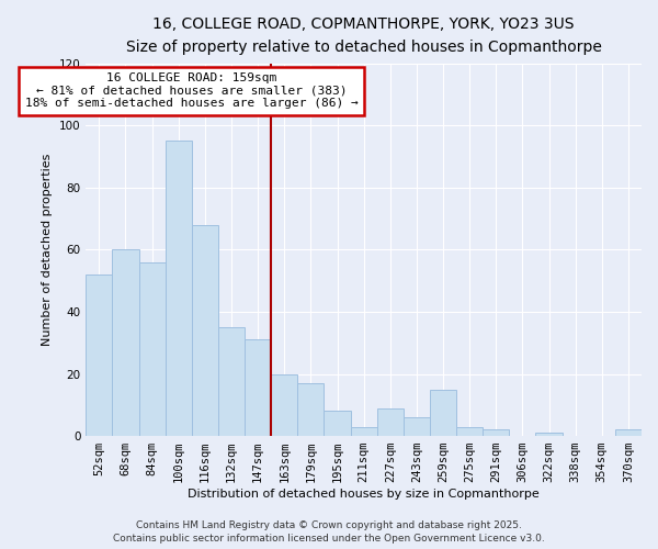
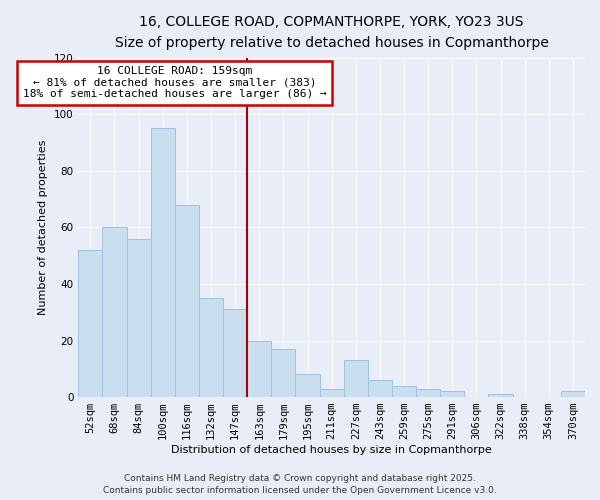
227sqm: 9 -> 13
259sqm: 15 -> 4
